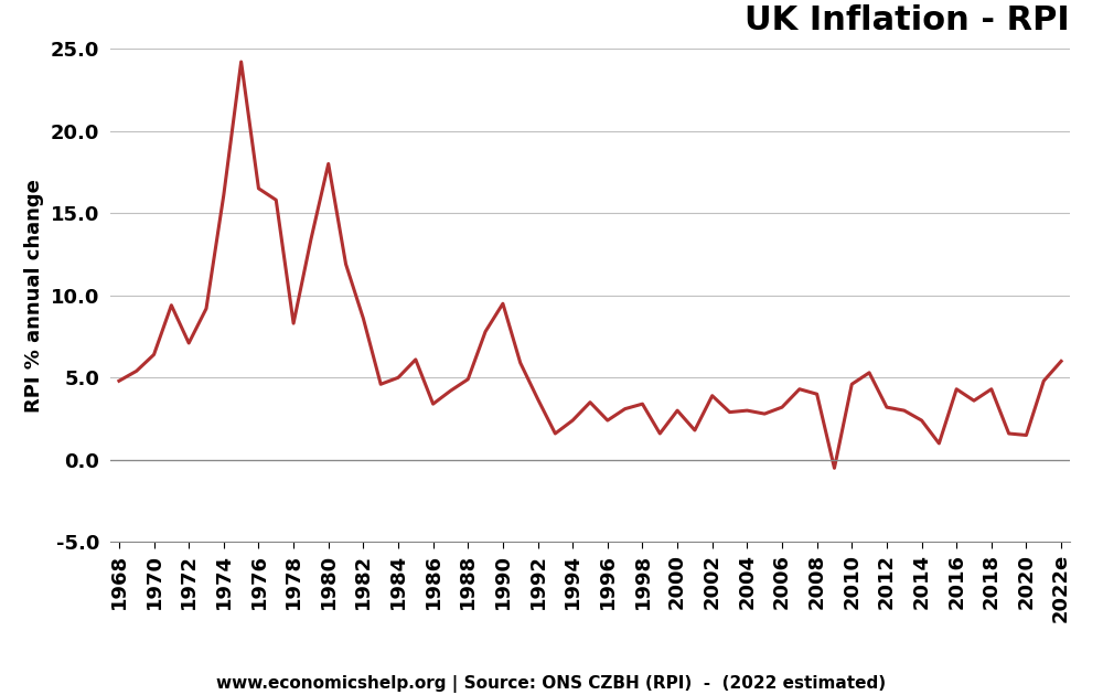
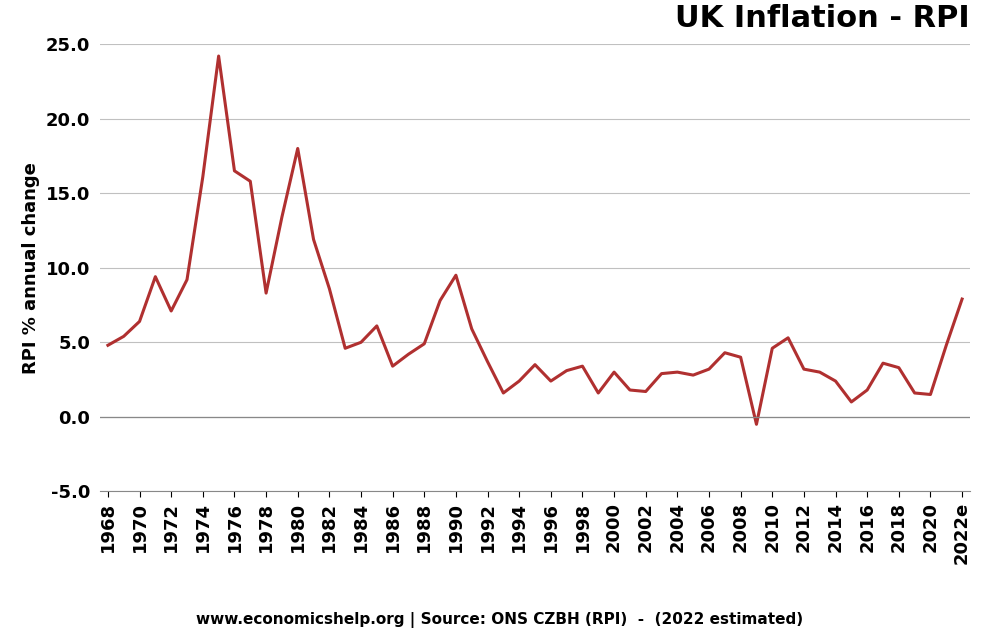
2002: 3.9 -> 1.7
2016: 4.3 -> 1.8
2018: 4.3 -> 3.3
2022e: 6.0 -> 7.9
